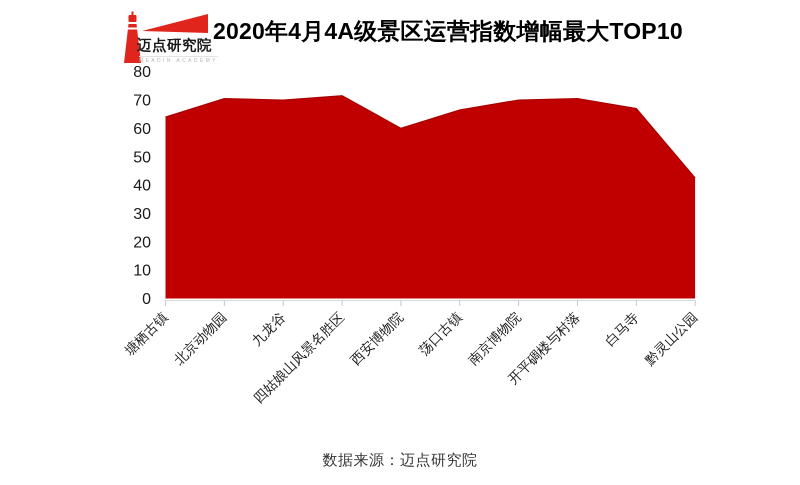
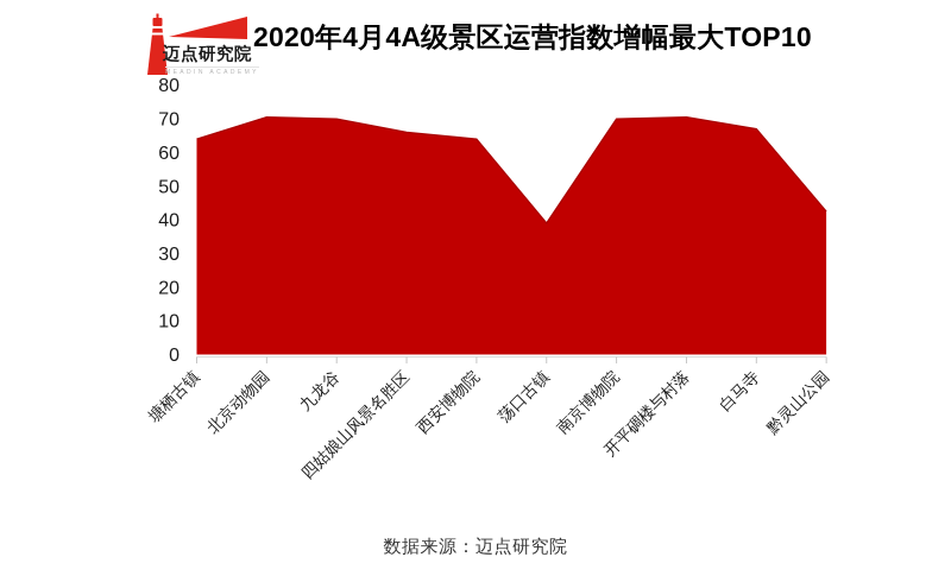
四姑娘山风景名胜区: 72 -> 66
西安博物院: 60 -> 64
荡口古镇: 66 -> 39
